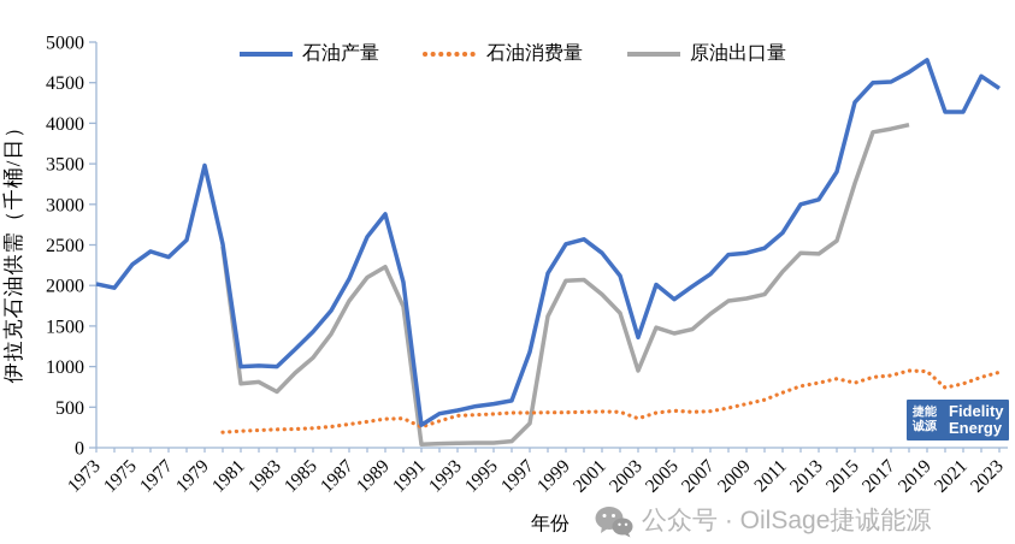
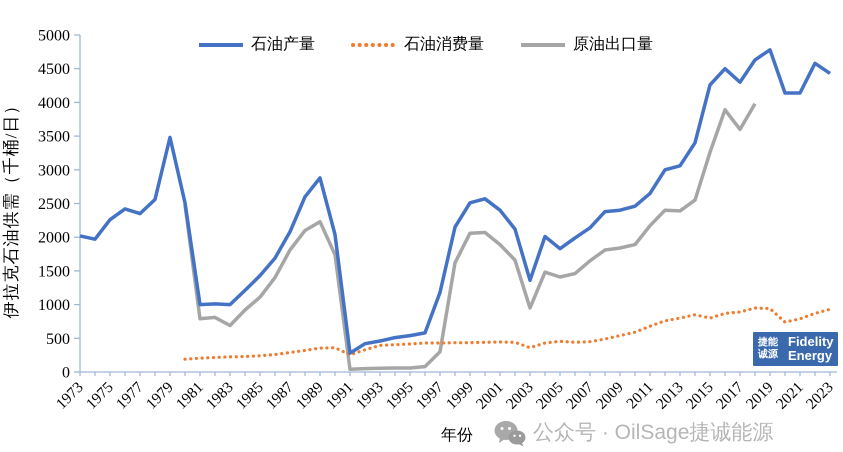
石油产量/2017: 4500 -> 4300
原油出口量/2017: 3900 -> 3600
